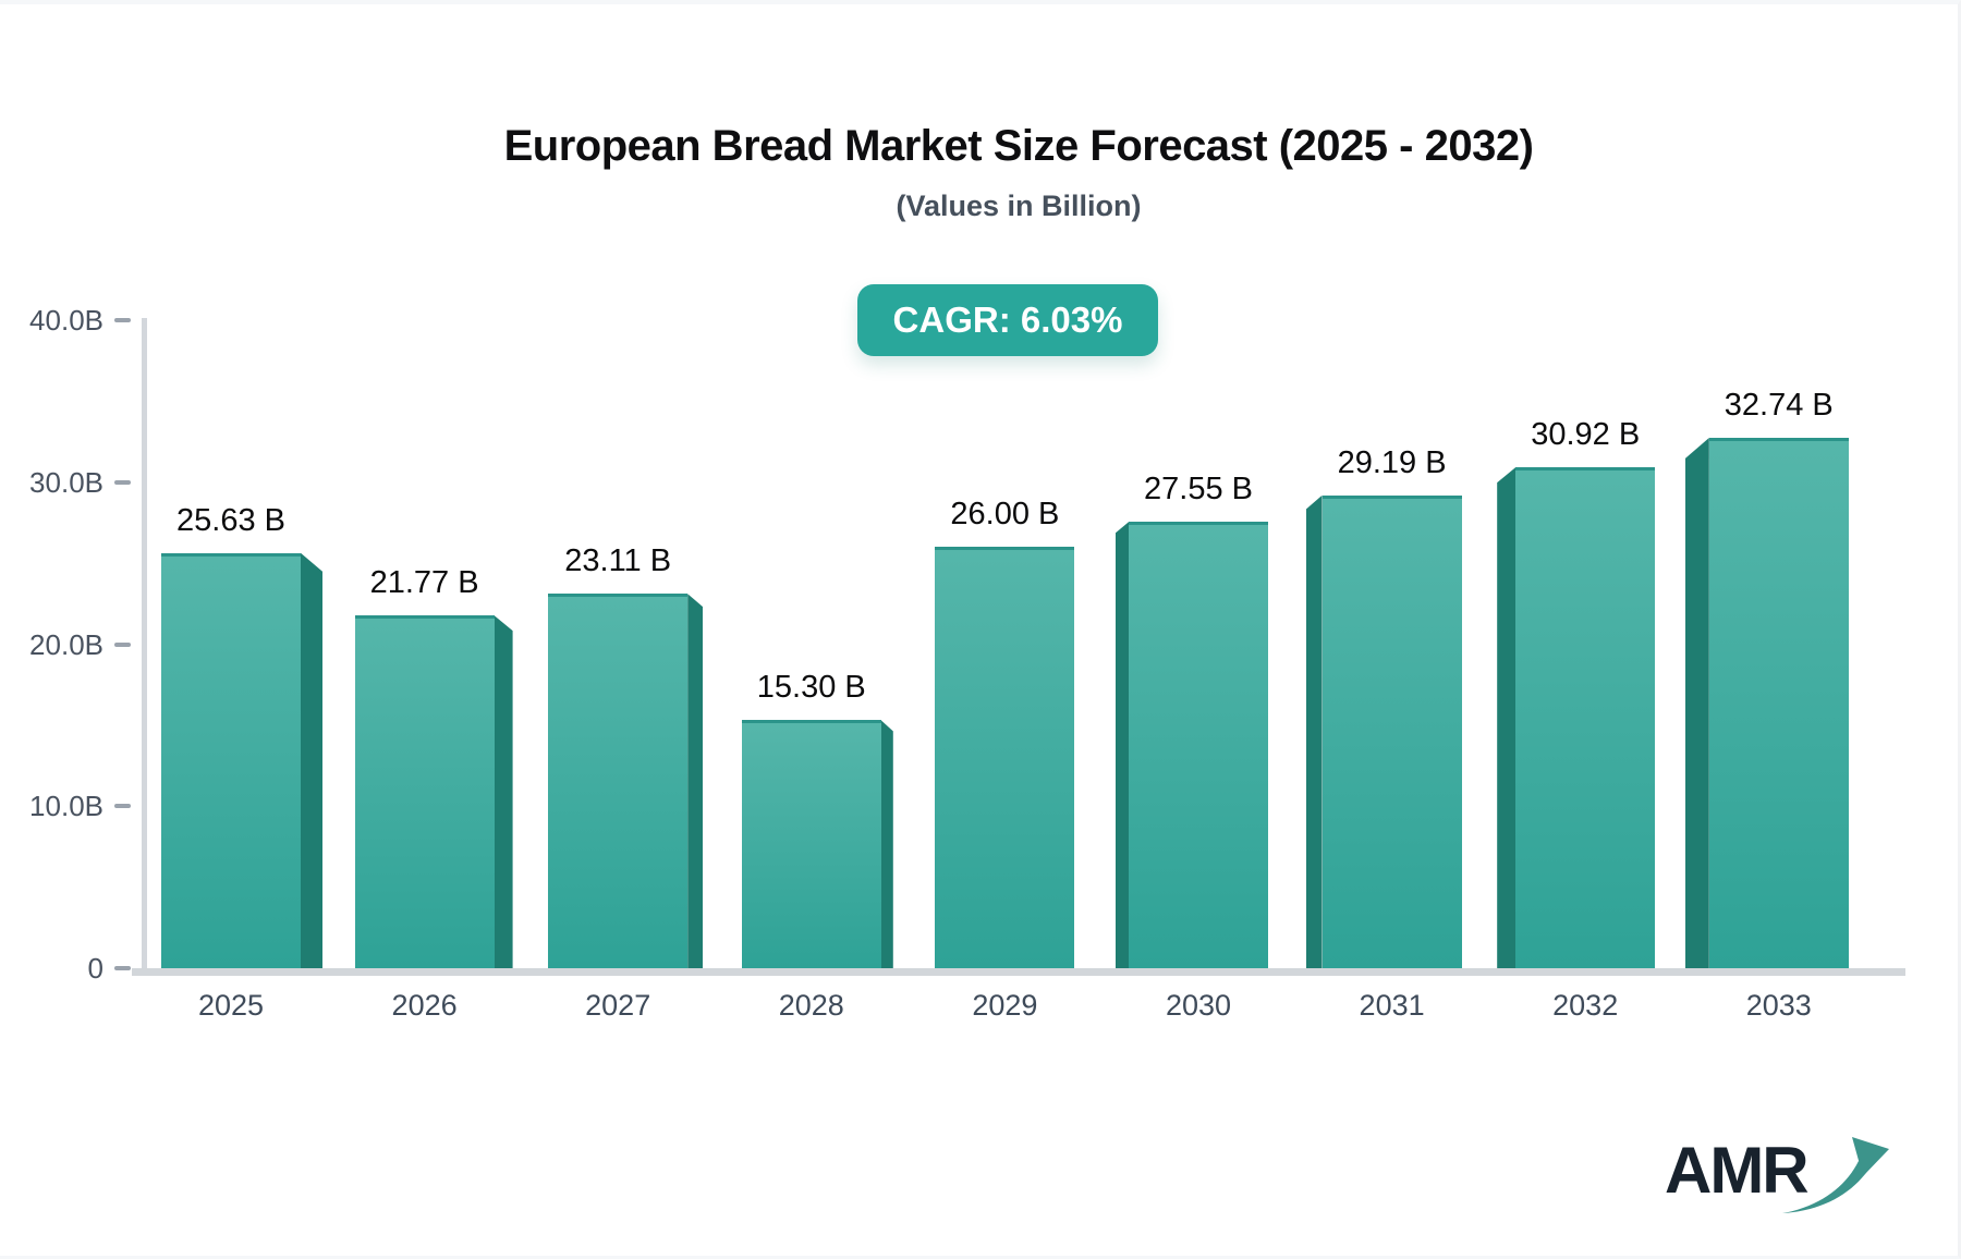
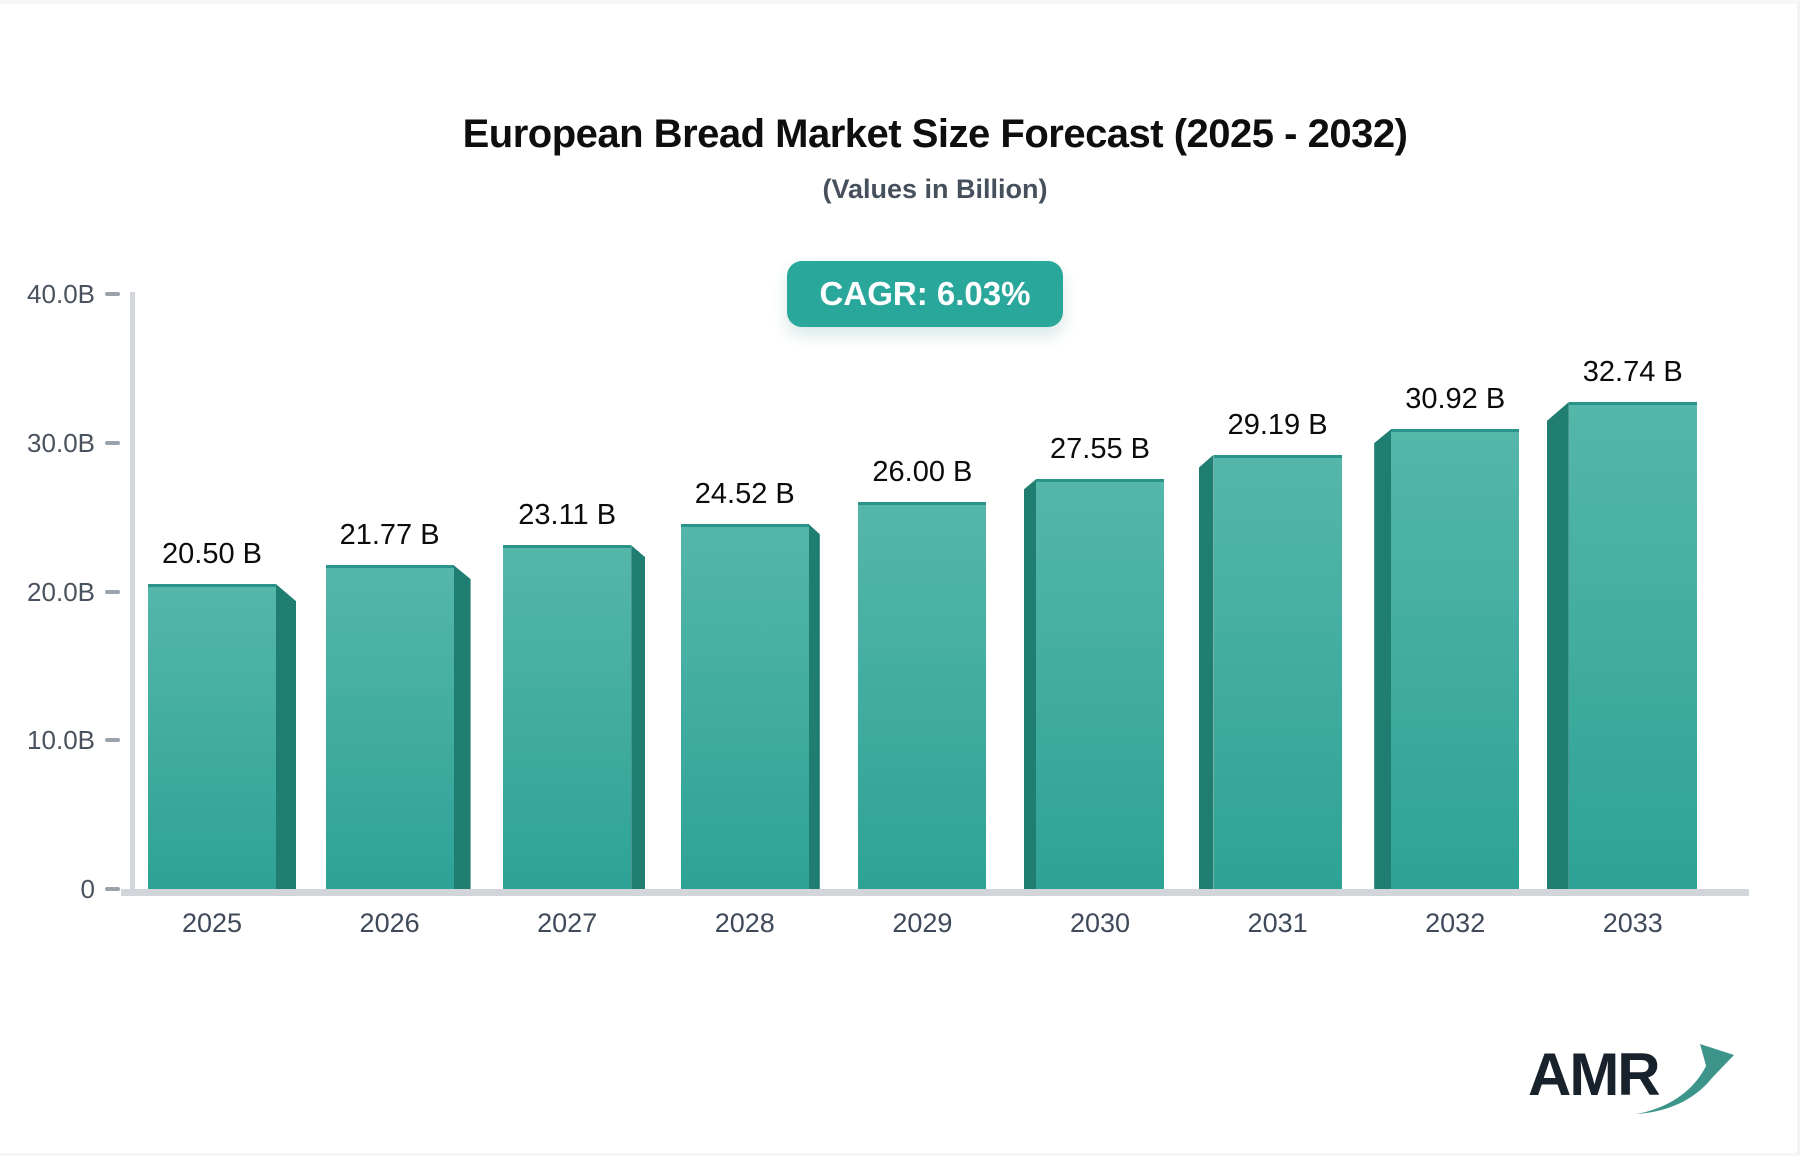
2025: 25.63 -> 20.50
2028: 15.30 -> 24.52
